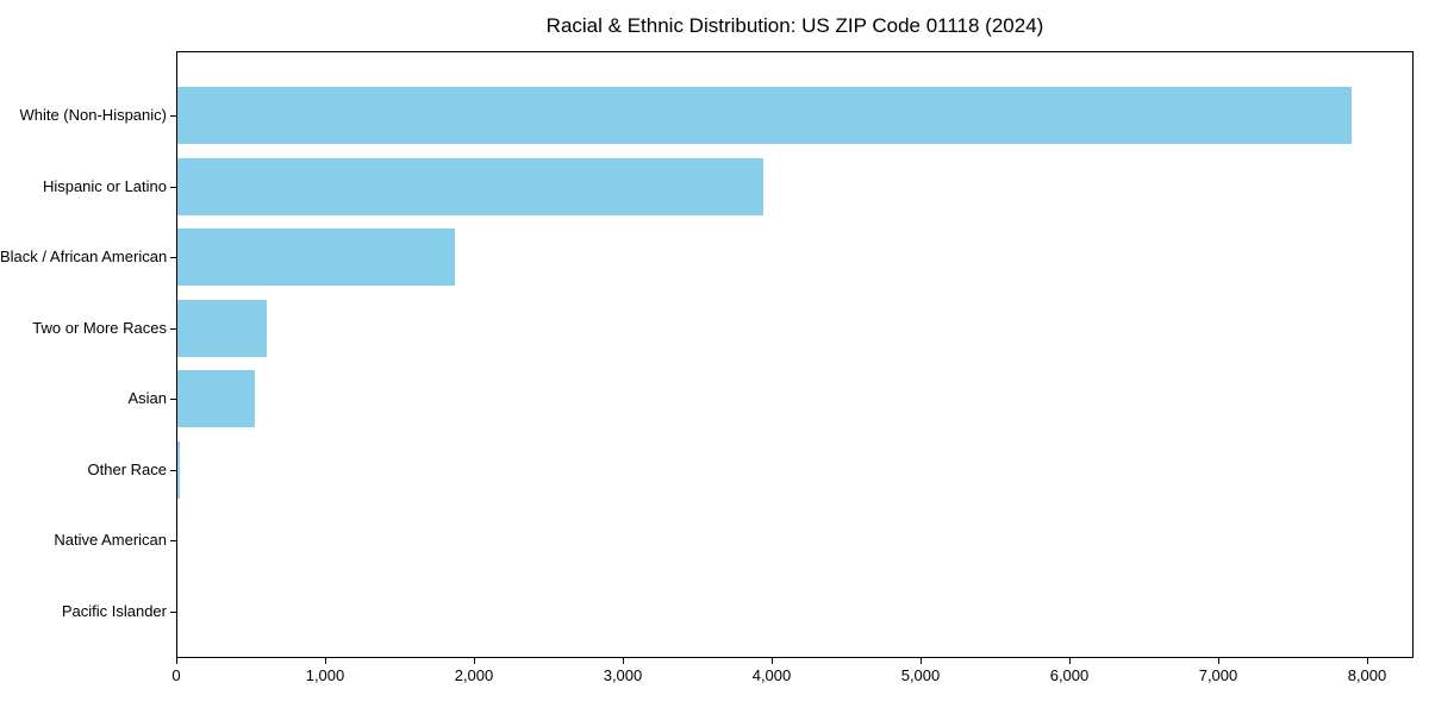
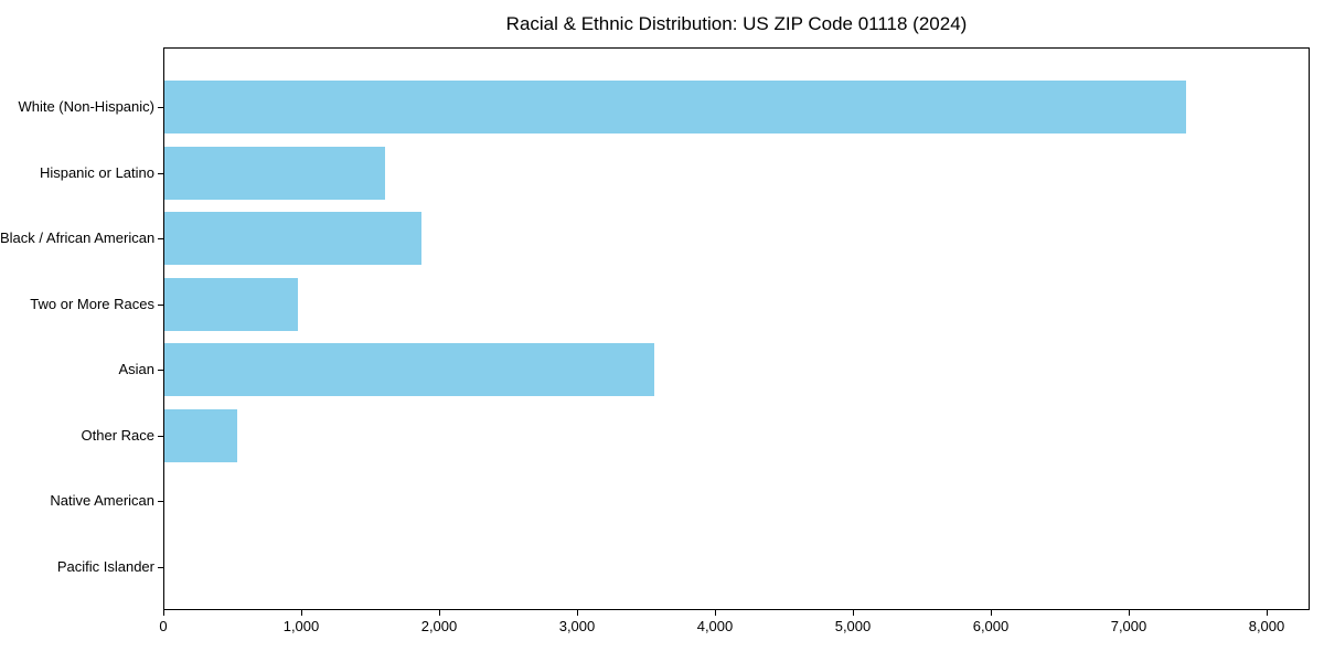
White (Non-Hispanic): 7900 -> 7420
Hispanic or Latino: 3940 -> 1600
Two or More Races: 600 -> 970
Asian: 520 -> 3560
Other Race: 20 -> 530
